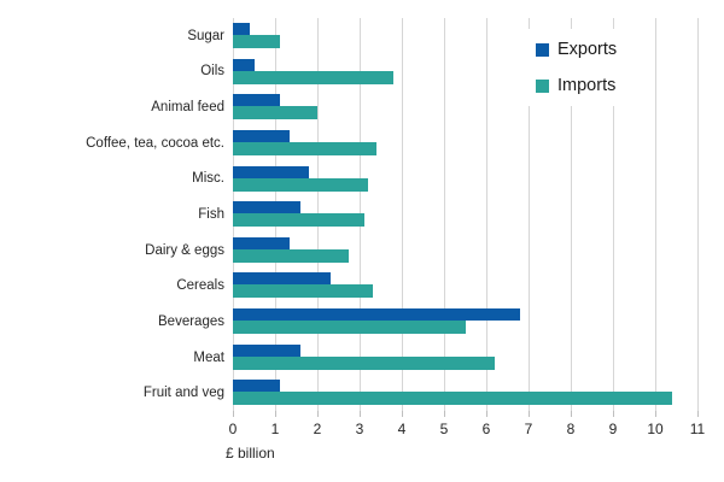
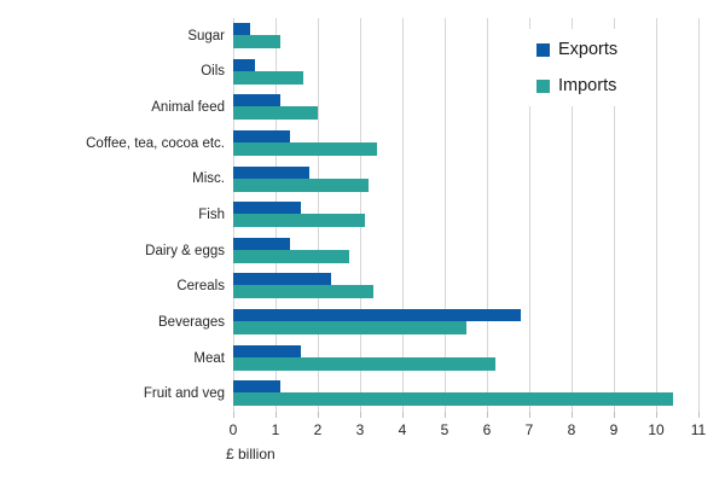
Imports/Oils: 3.8 -> 1.6
